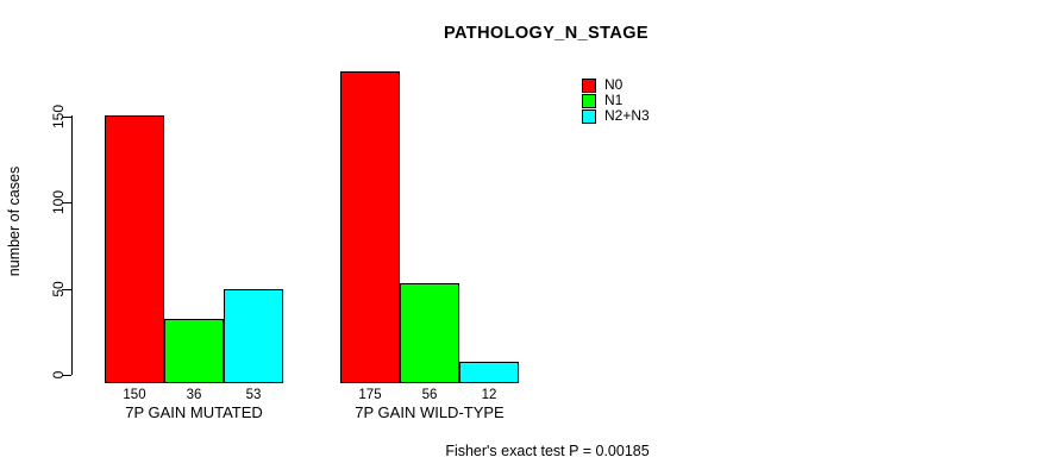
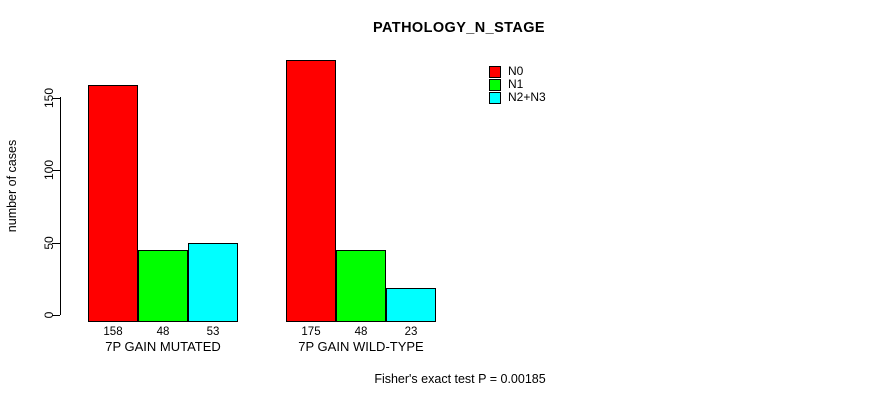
N0/7P GAIN MUTATED: 150 -> 158
N1/7P GAIN MUTATED: 36 -> 48
N1/7P GAIN WILD-TYPE: 56 -> 48
N2+N3/7P GAIN WILD-TYPE: 12 -> 23
